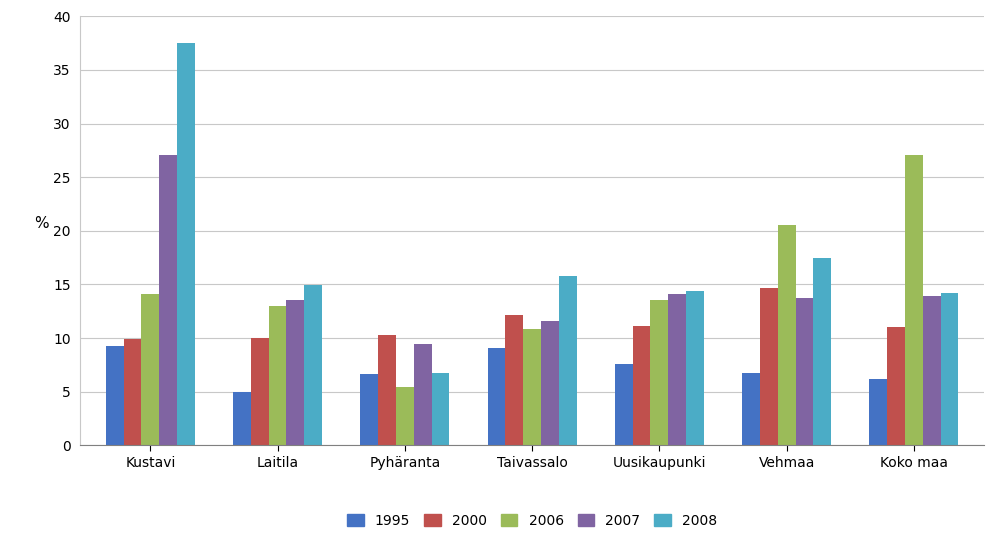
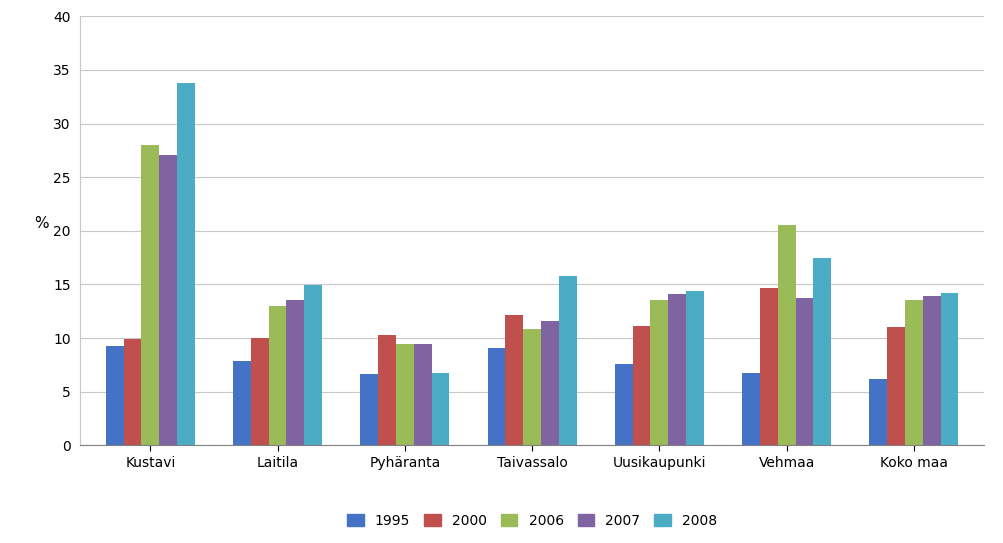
2006/Kustavi: 14.1 -> 28.0
2008/Kustavi: 37.5 -> 33.8
1995/Laitila: 5.0 -> 7.9
2006/Pyhäranta: 5.4 -> 9.4
2006/Koko maa: 27.1 -> 13.5
